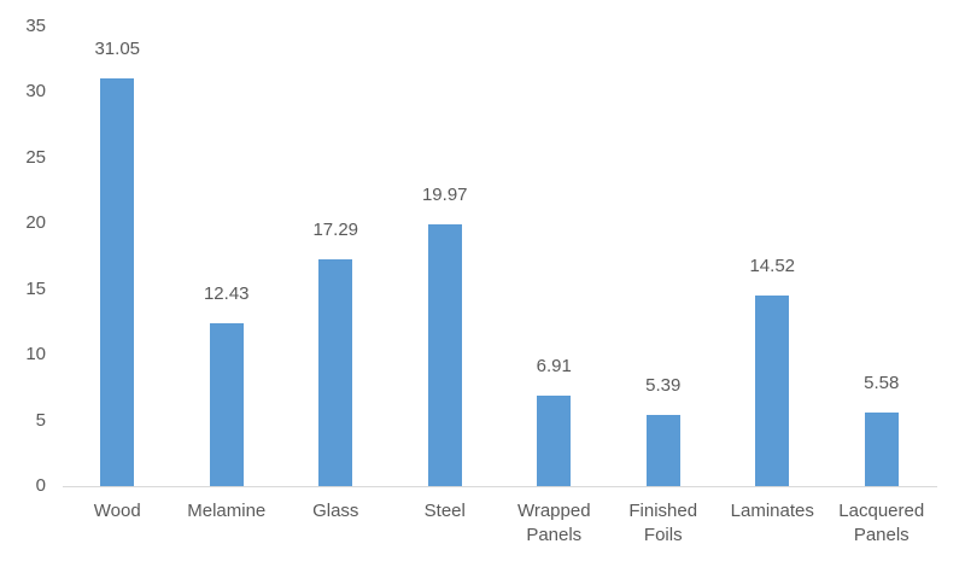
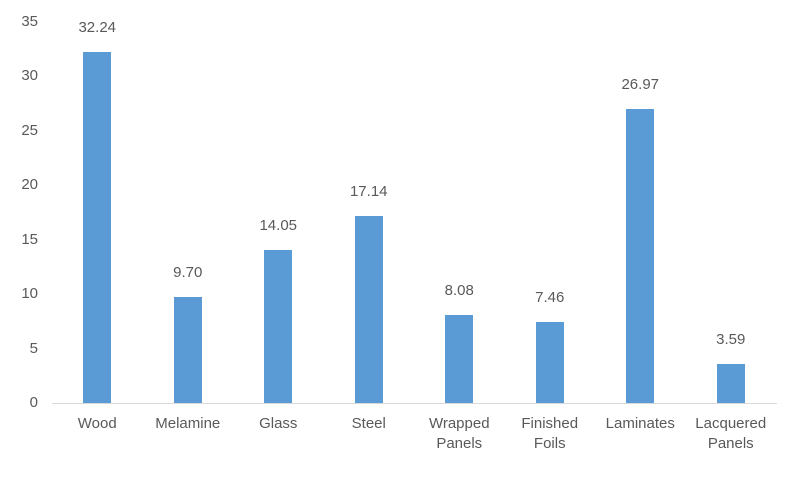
Wood: 31.05 -> 32.24
Melamine: 12.43 -> 9.70
Glass: 17.29 -> 14.05
Steel: 19.97 -> 17.14
Wrapped Panels: 6.91 -> 8.08
Finished Foils: 5.39 -> 7.46
Laminates: 14.52 -> 26.97
Lacquered Panels: 5.58 -> 3.59
